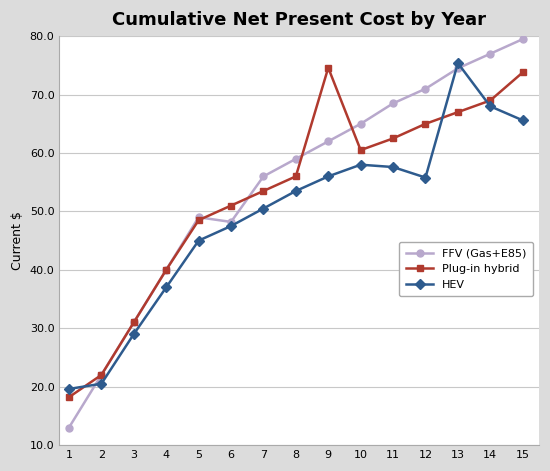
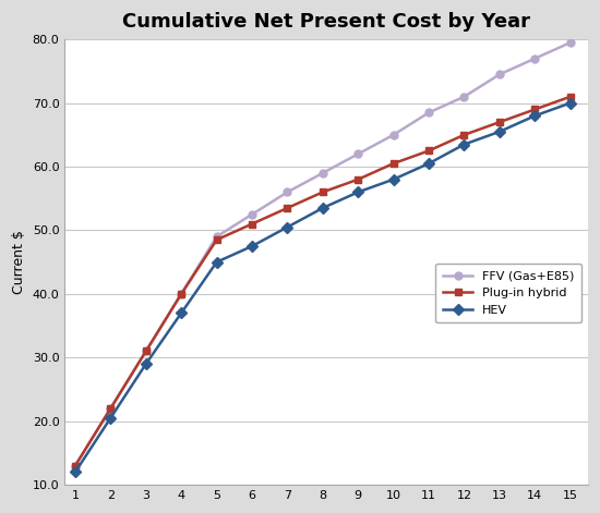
Plug-in hybrid/1: 18.2 -> 13.0
HEV/1: 19.6 -> 12.0
FFV (Gas+E85)/6: 48.2 -> 52.5
Plug-in hybrid/9: 74.6 -> 58.0
HEV/11: 57.6 -> 60.5
HEV/12: 55.8 -> 63.5
HEV/13: 75.4 -> 65.5
Plug-in hybrid/15: 73.8 -> 71.0
HEV/15: 65.6 -> 70.0
